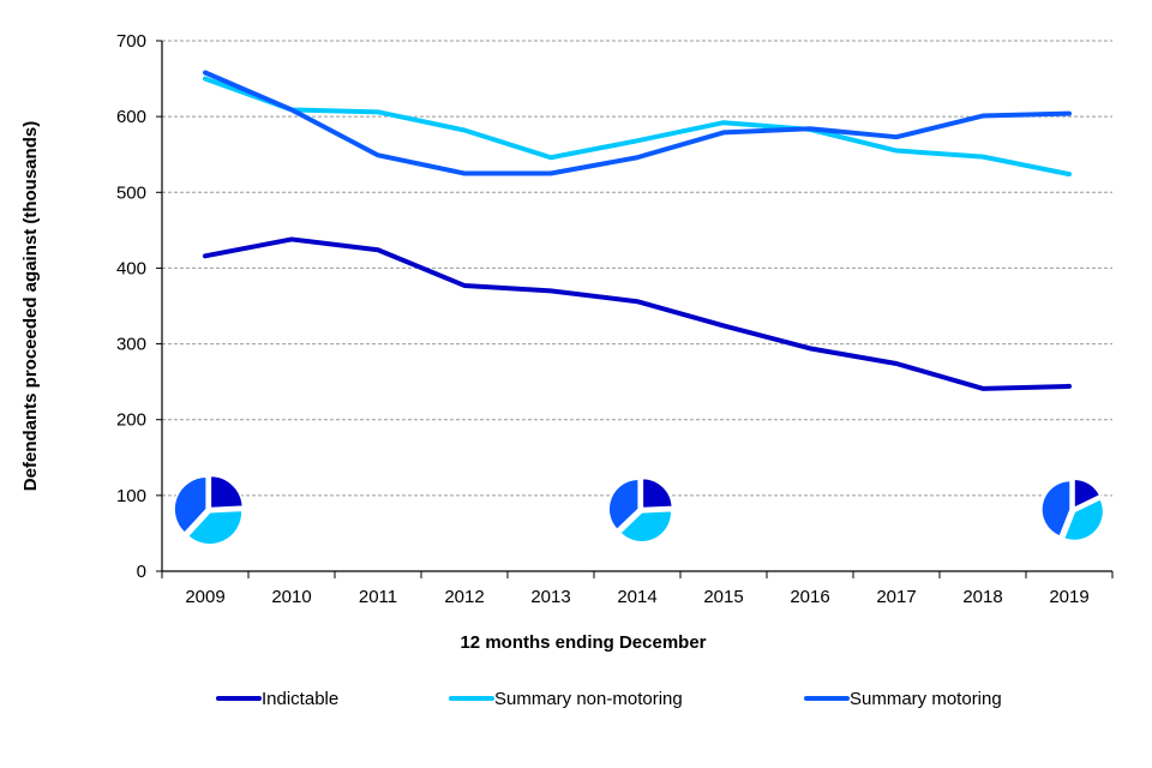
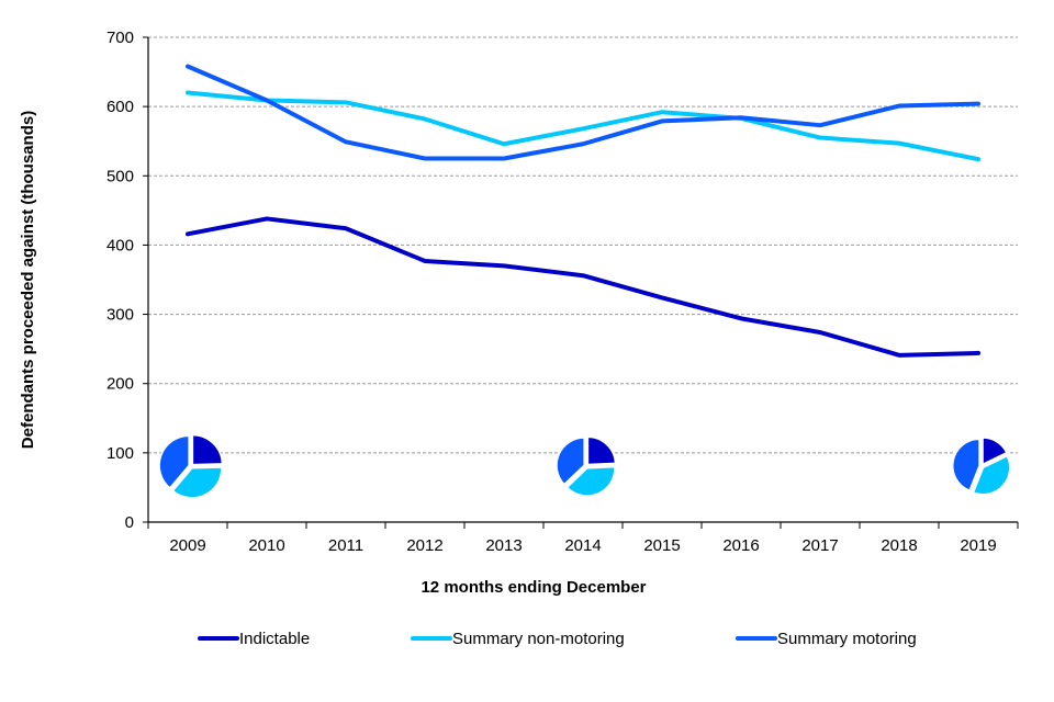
Summary non-motoring/2009: 650 -> 620
